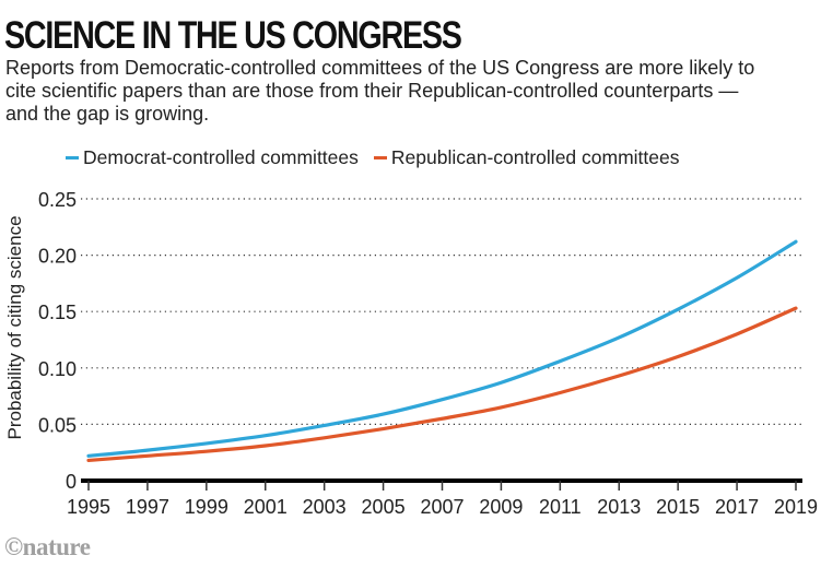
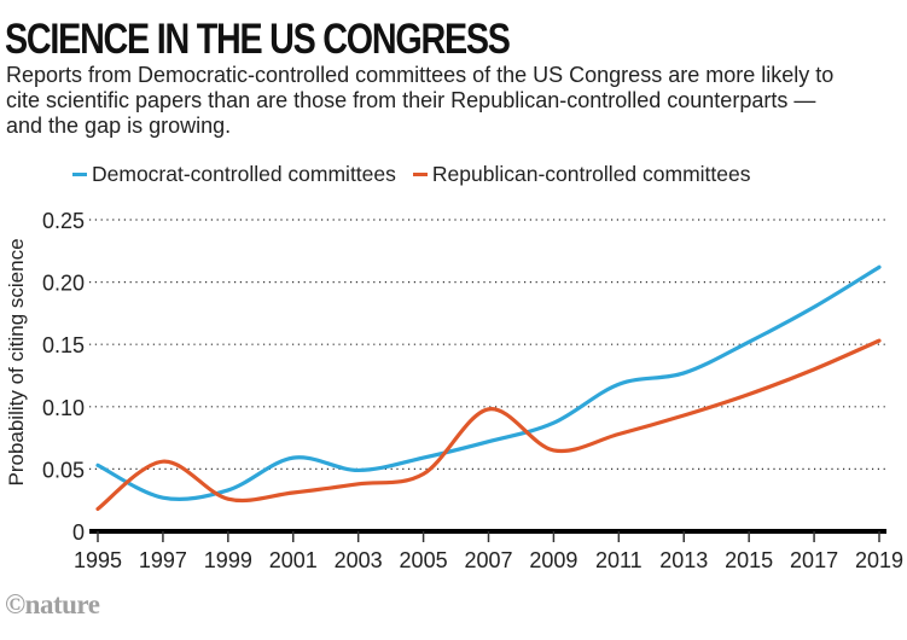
Democrat-controlled committees/1995: 0.022 -> 0.053
Republican-controlled committees/1997: 0.022 -> 0.056
Democrat-controlled committees/2001: 0.040 -> 0.059
Republican-controlled committees/2007: 0.055 -> 0.098
Democrat-controlled committees/2011: 0.106 -> 0.118
